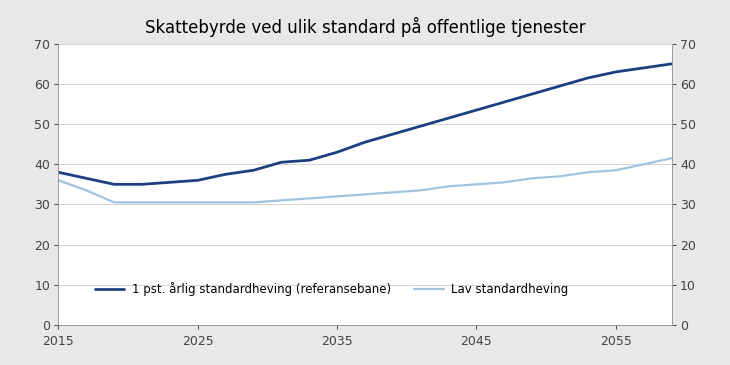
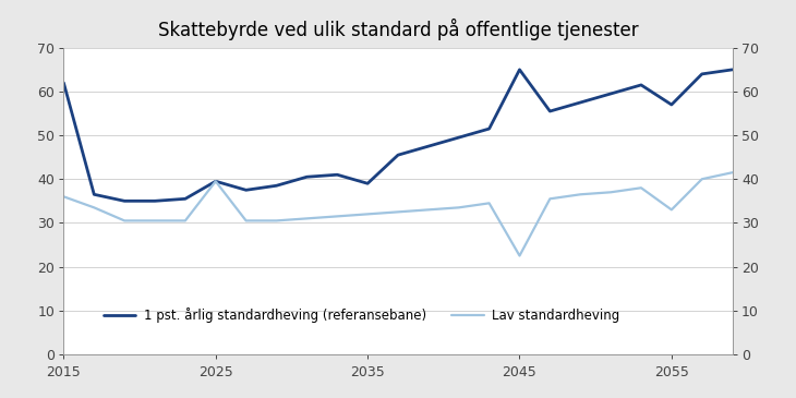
1 pst. årlig standardheving (referansebane)/2015: 38.0 -> 62.0
1 pst. årlig standardheving (referansebane)/2025: 36.0 -> 39.5
Lav standardheving/2025: 30.5 -> 39.5
1 pst. årlig standardheving (referansebane)/2035: 43.0 -> 39.0
1 pst. årlig standardheving (referansebane)/2045: 53.5 -> 65.0
Lav standardheving/2045: 35.0 -> 22.5
1 pst. årlig standardheving (referansebane)/2055: 63.0 -> 57.0
Lav standardheving/2055: 38.5 -> 33.0
